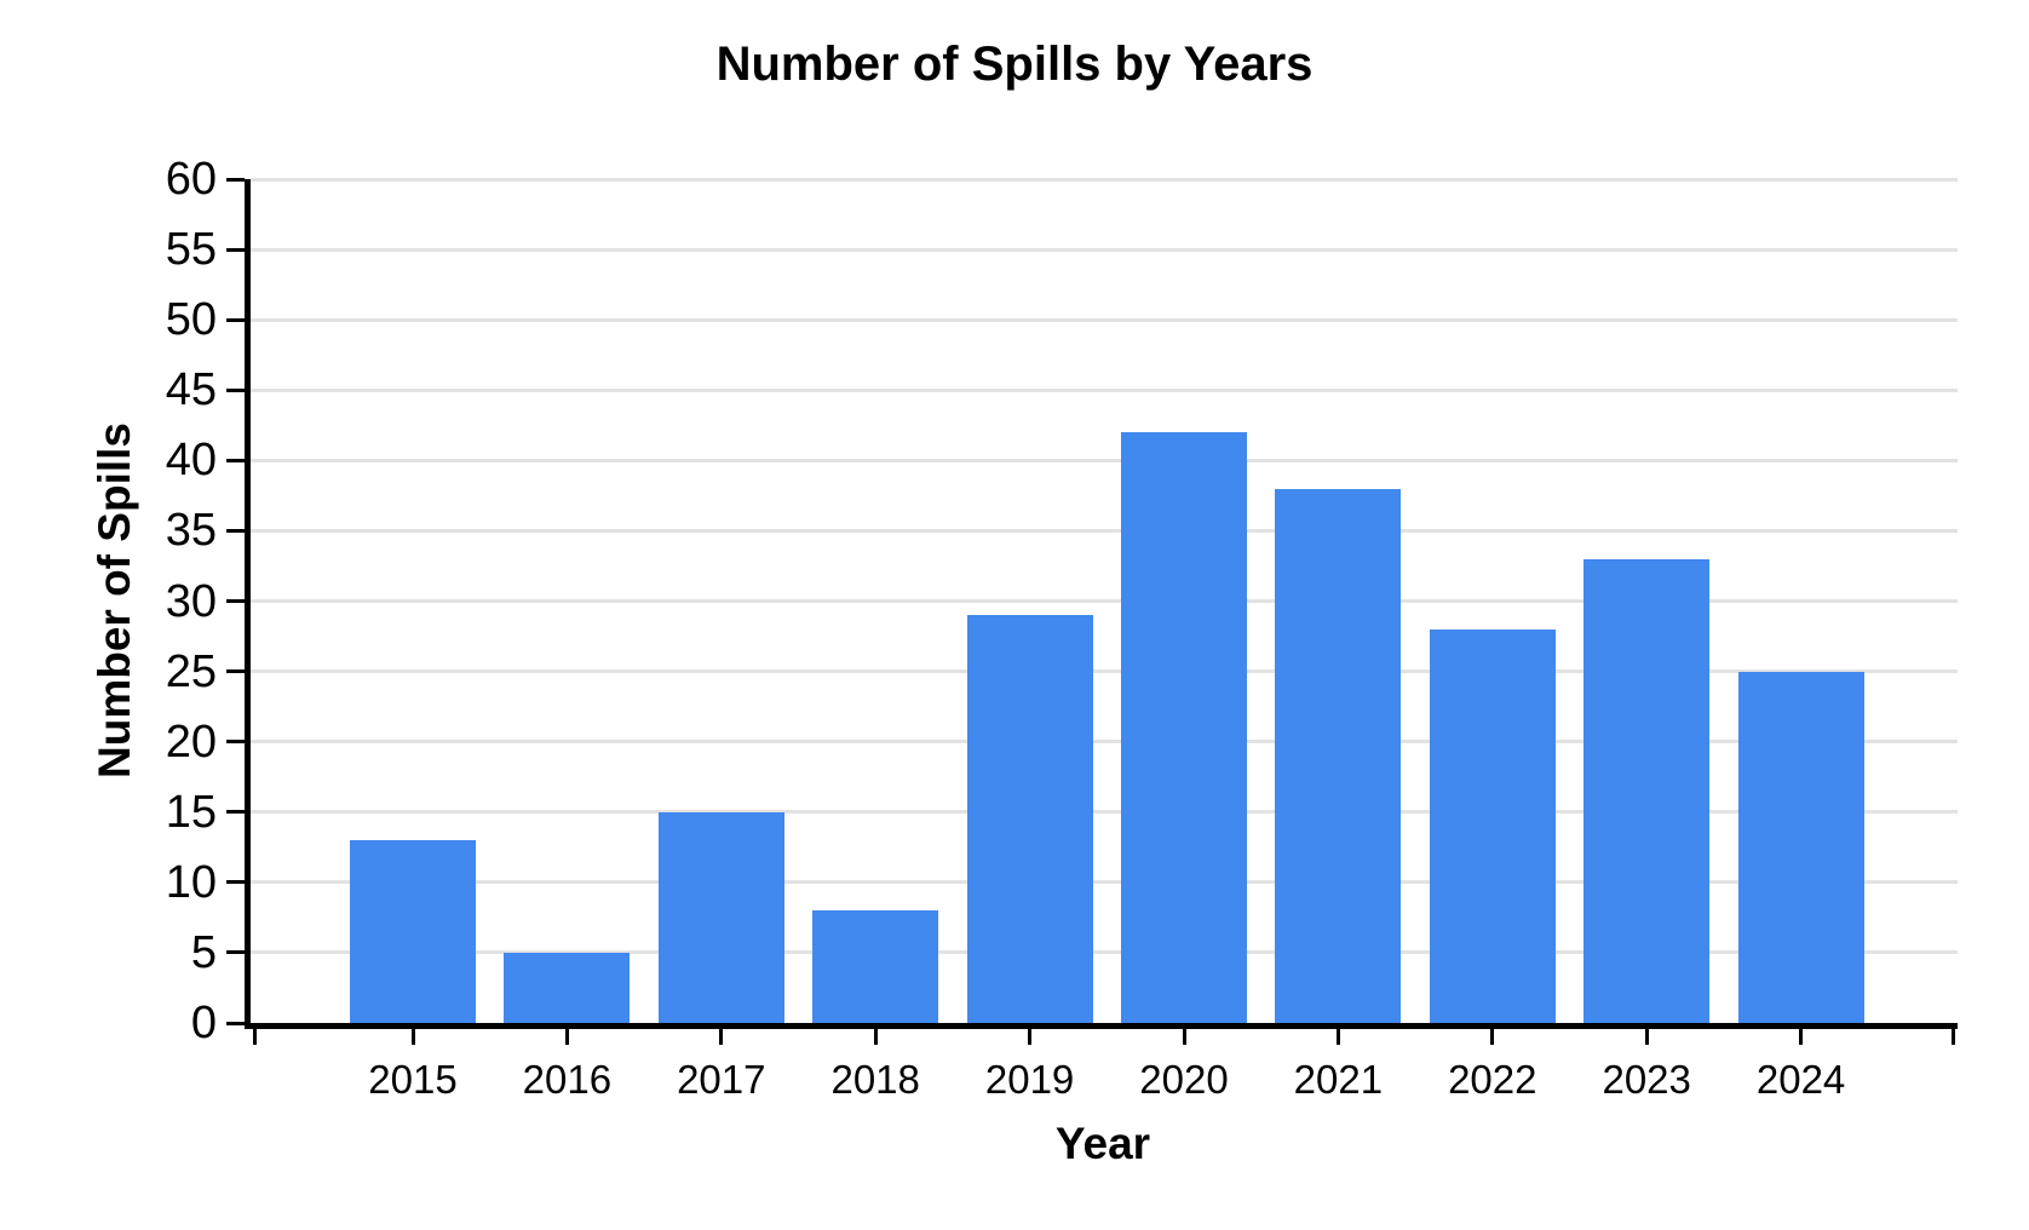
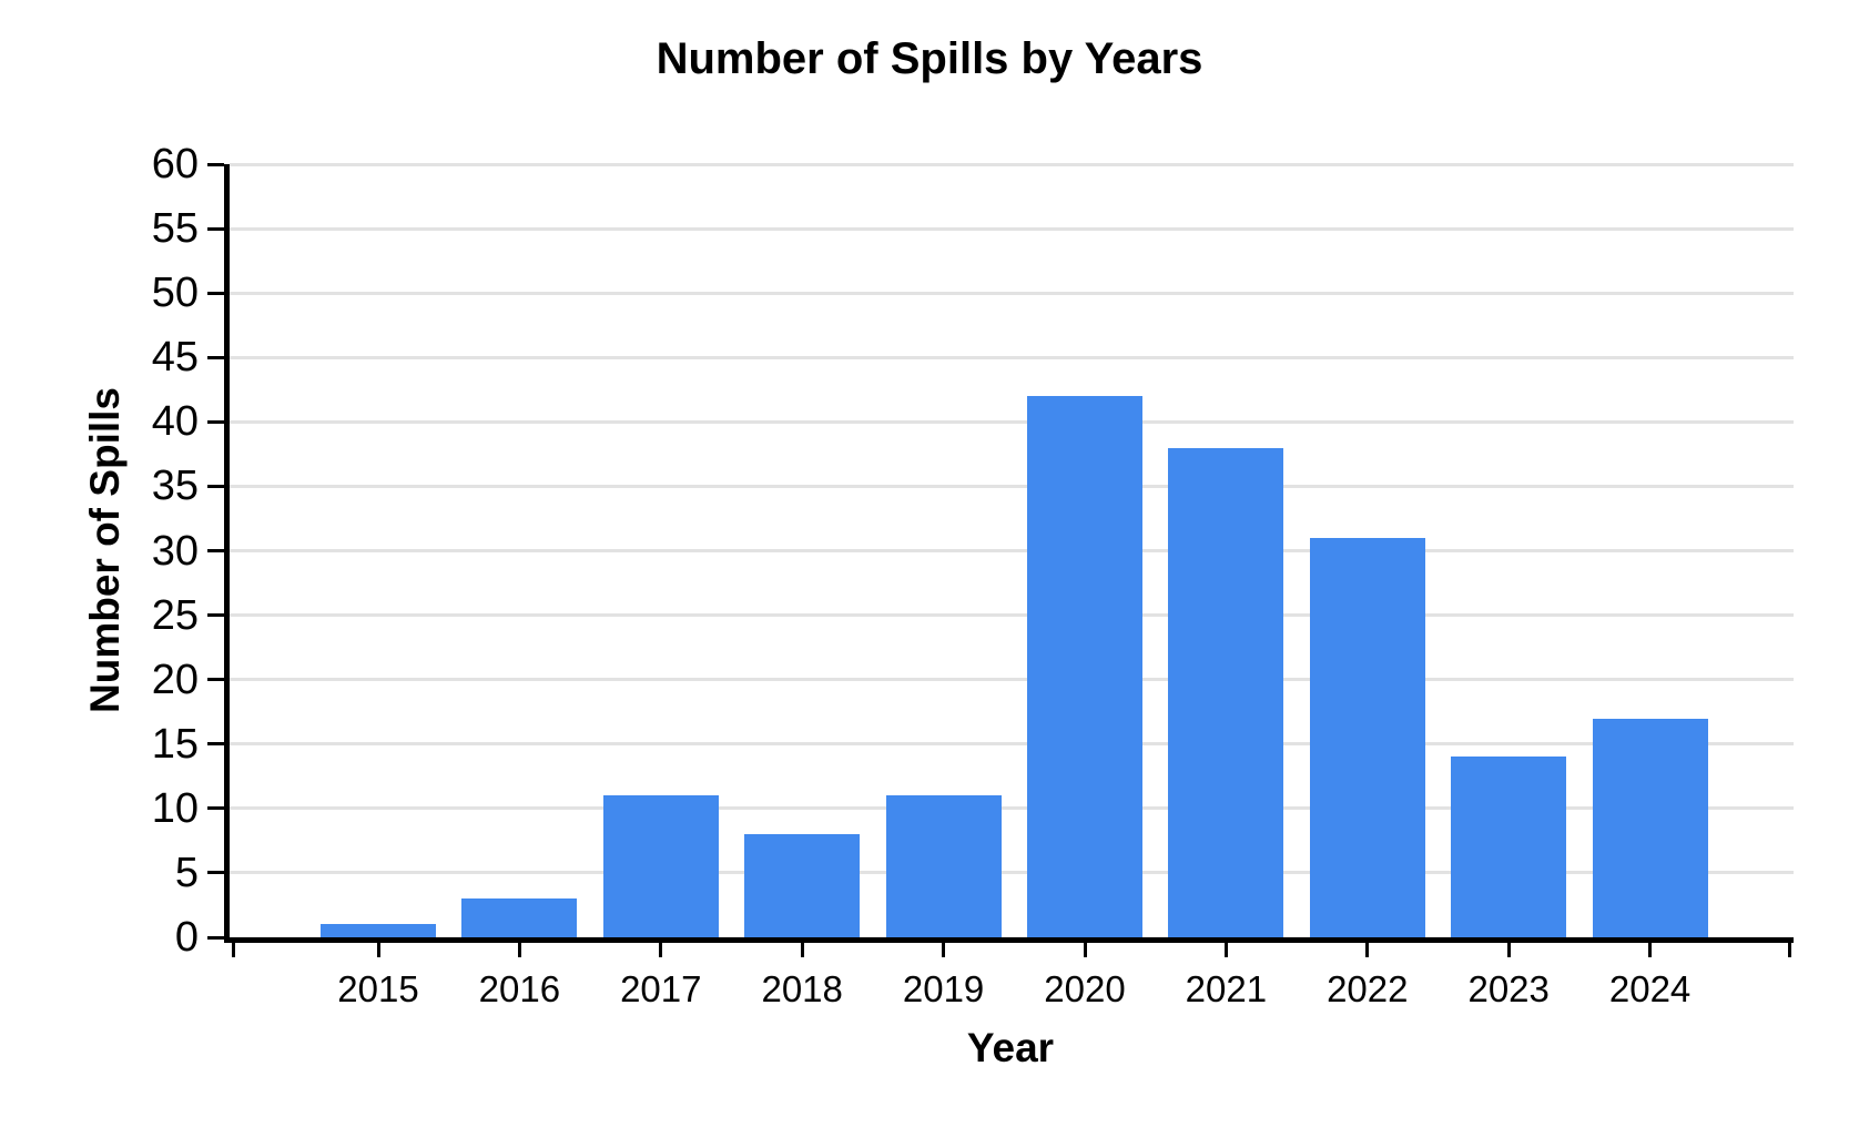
2015: 13 -> 1
2016: 5 -> 3
2017: 15 -> 11
2019: 29 -> 11
2022: 28 -> 31
2023: 33 -> 14
2024: 25 -> 17
